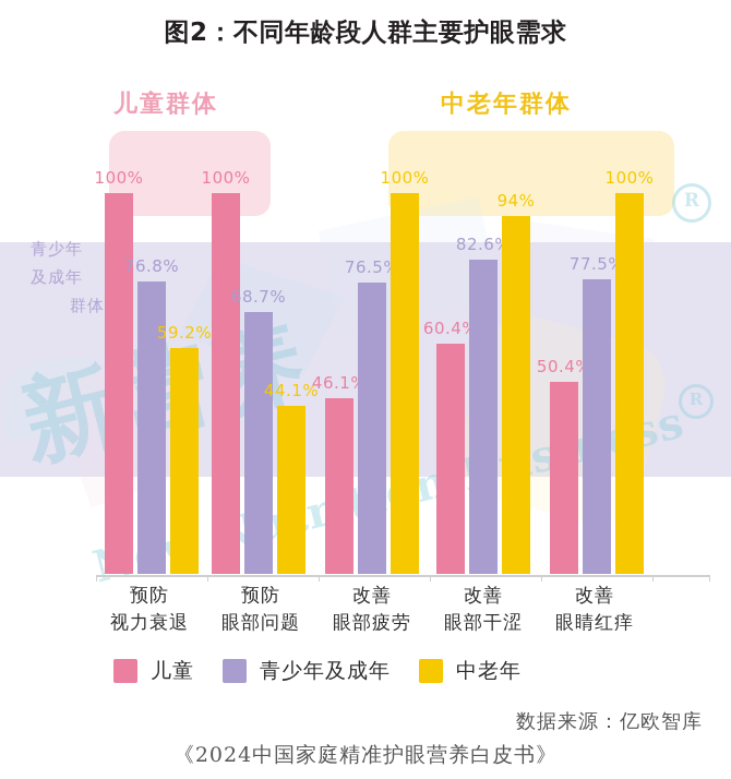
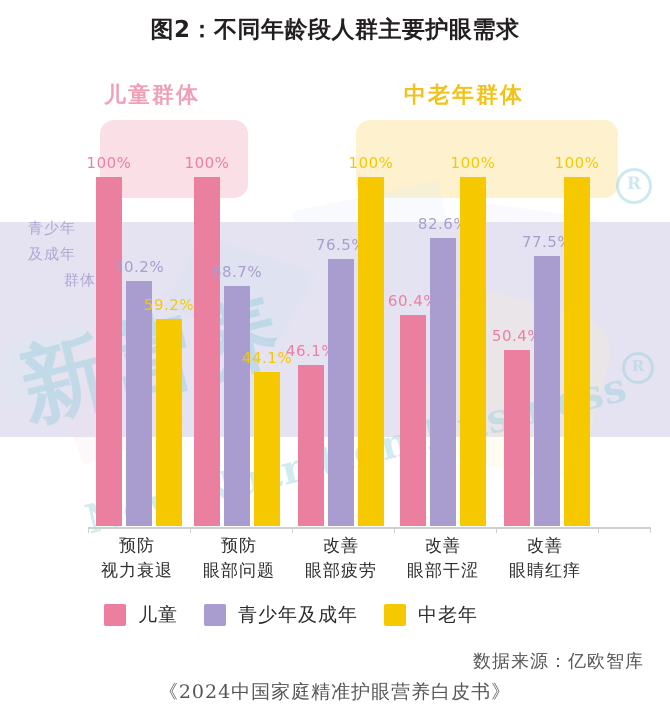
青少年及成年/预防 视力衰退: 76.8% -> 70.2%
中老年/改善 眼部干涩: 94% -> 100%
